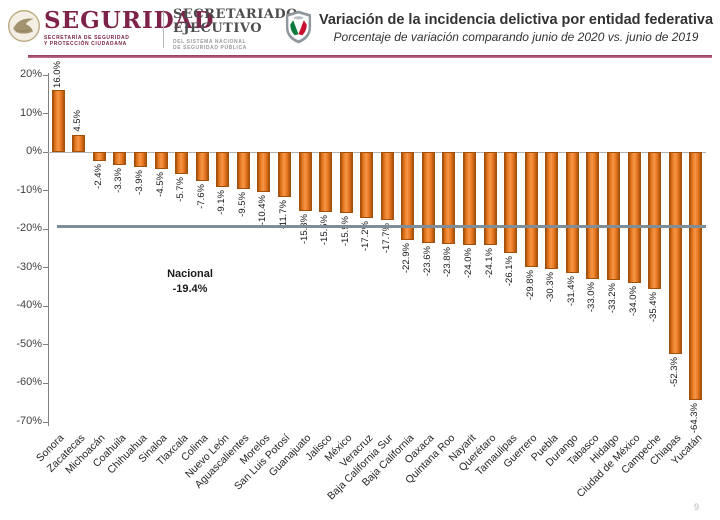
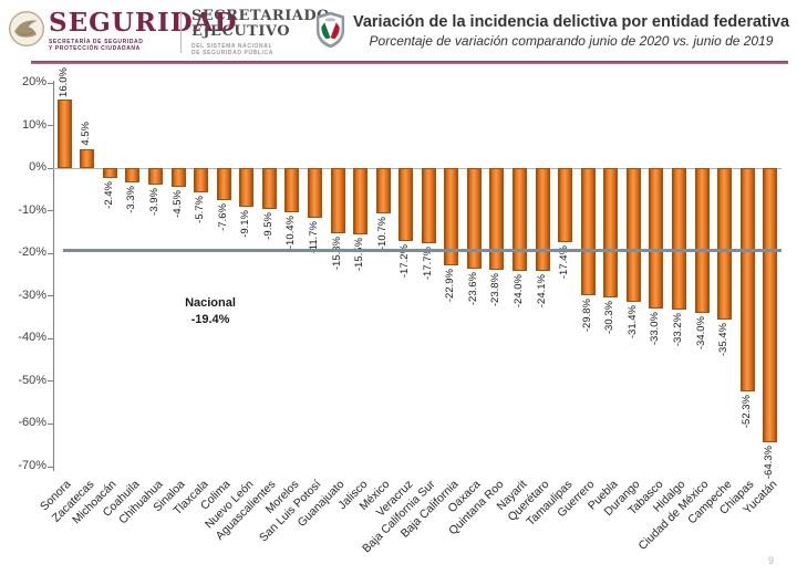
México: -15.9% -> -10.7%
Tamaulipas: -26.1% -> -17.4%
